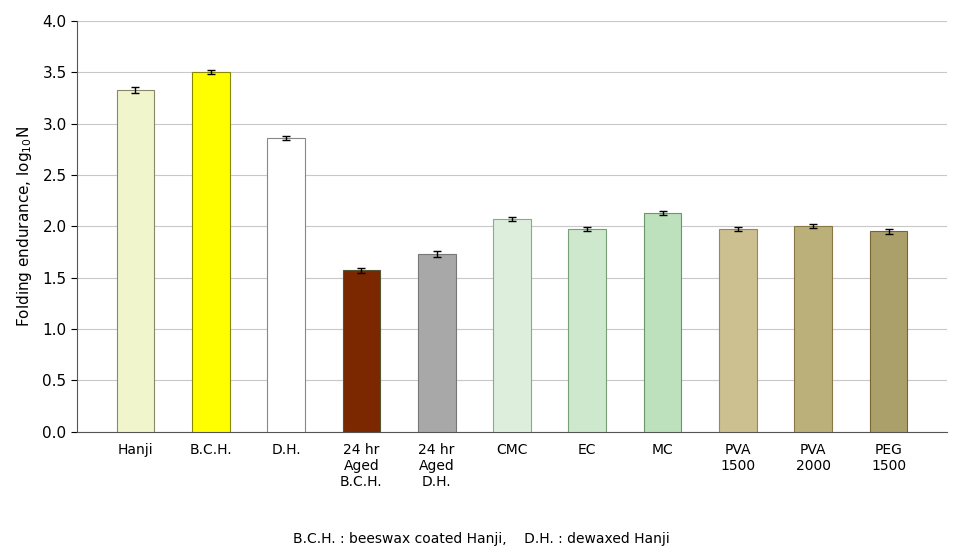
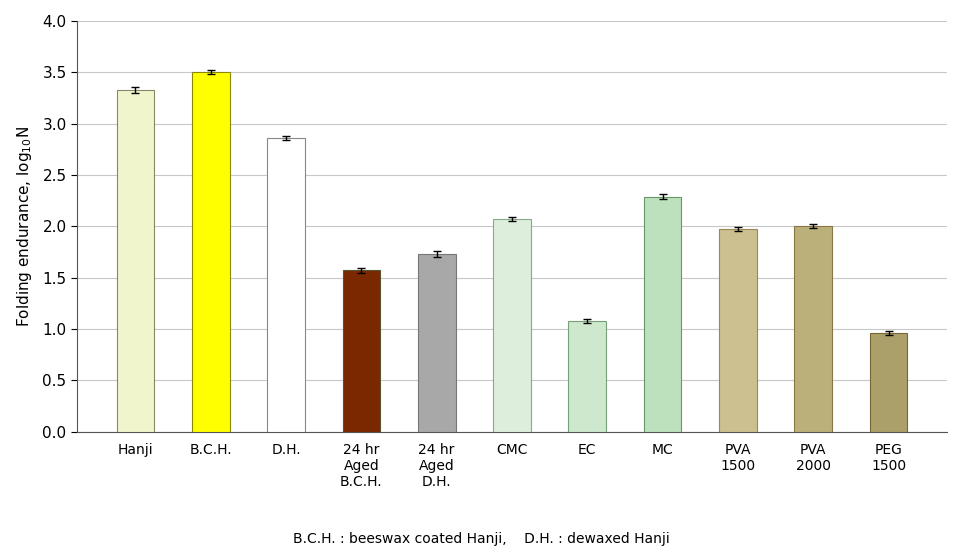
EC: 1.97 -> 1.08
MC: 2.13 -> 2.29
PEG 1500: 1.95 -> 0.96
